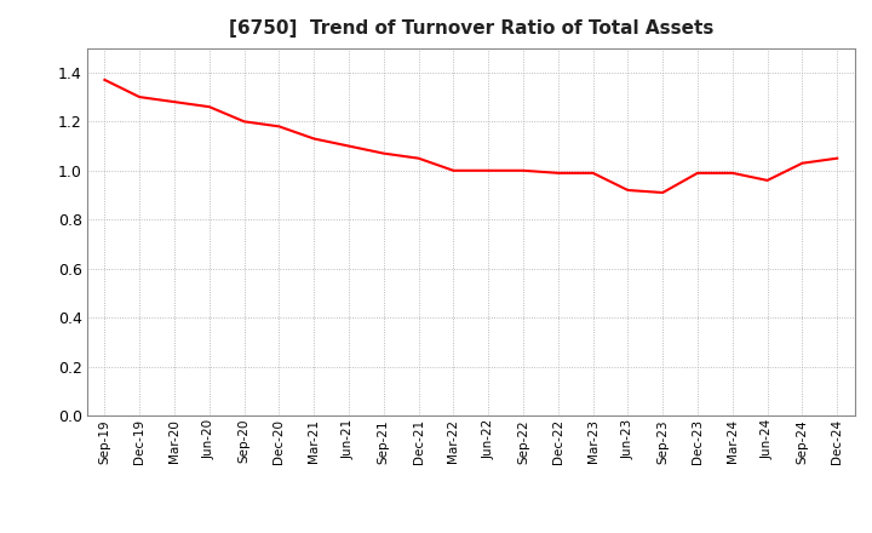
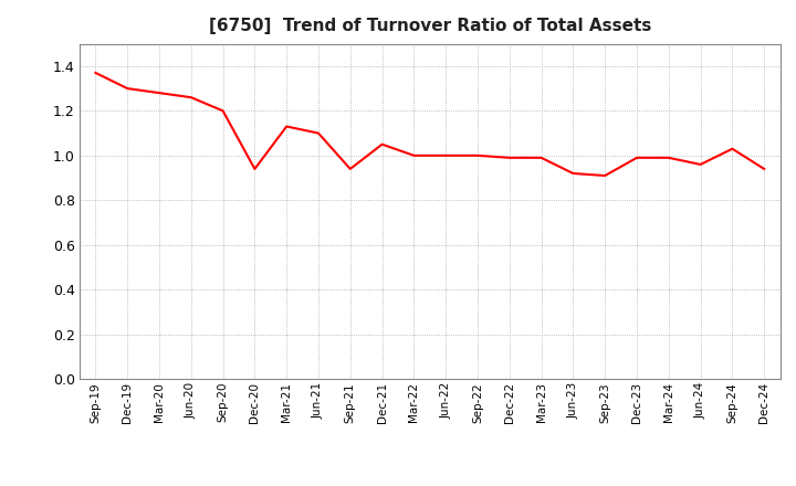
Dec-20: 1.18 -> 0.94
Sep-21: 1.07 -> 0.94
Dec-24: 1.05 -> 0.94
